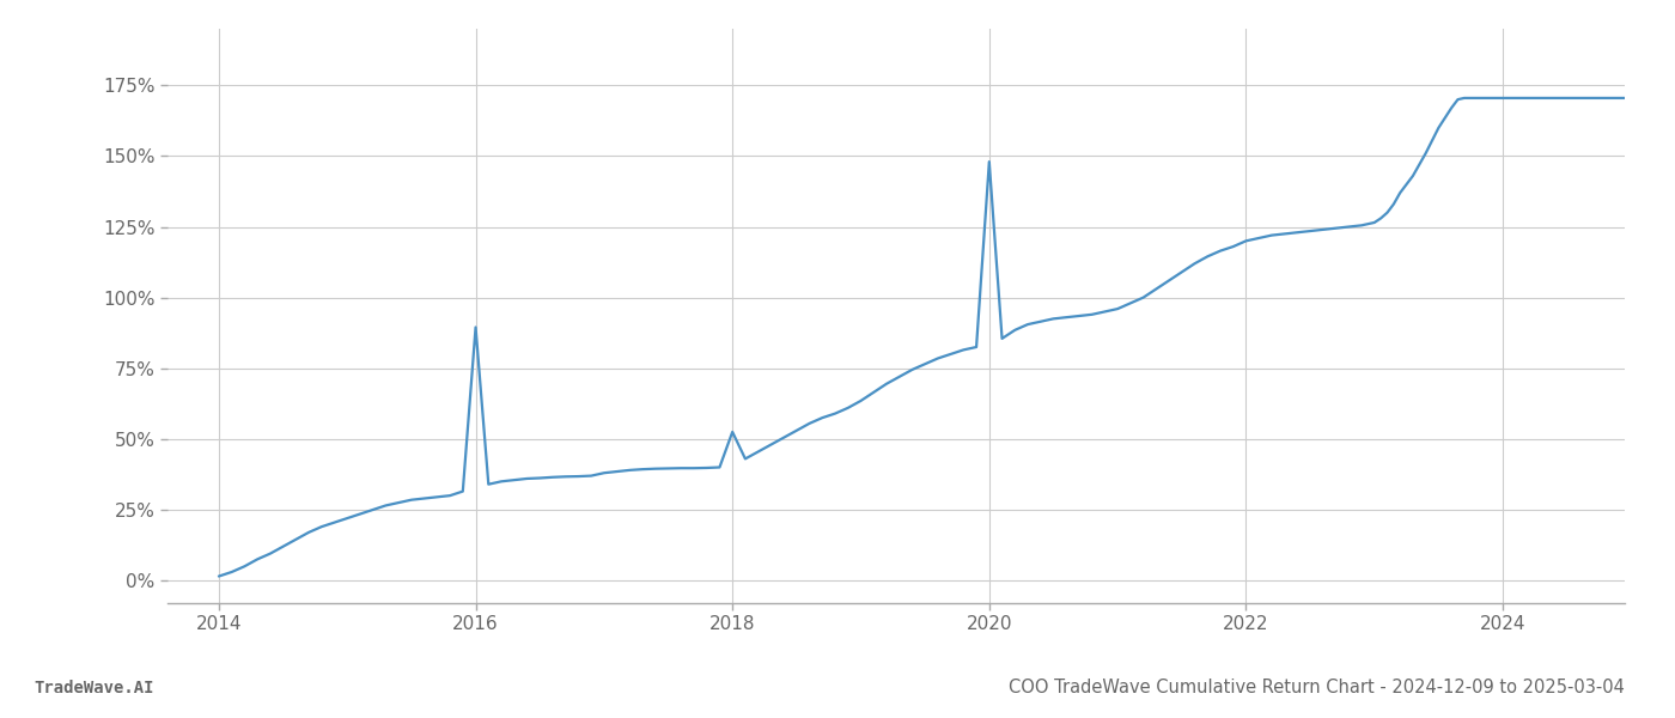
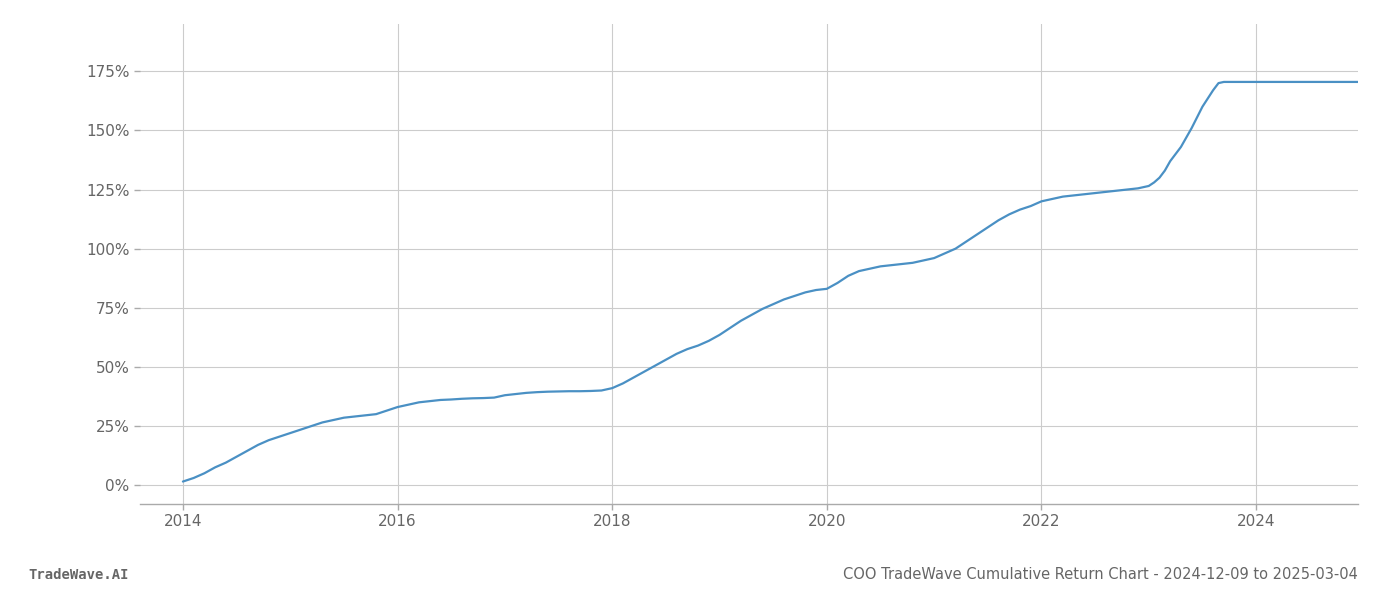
2016: 89.5% -> 33.0%
2018: 52.5% -> 41.0%
2020: 148.0% -> 83.0%
